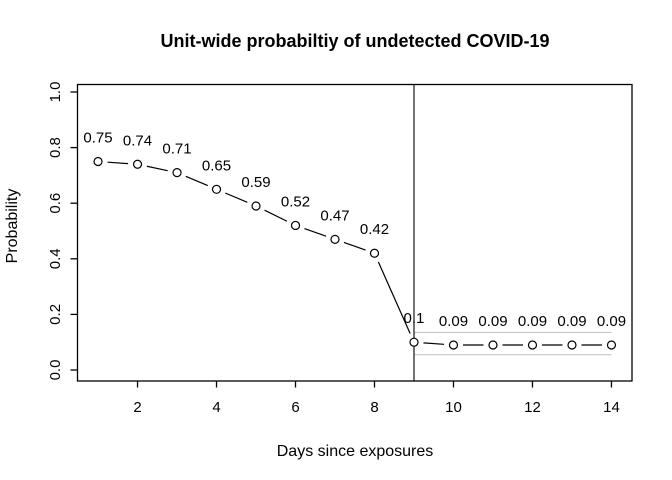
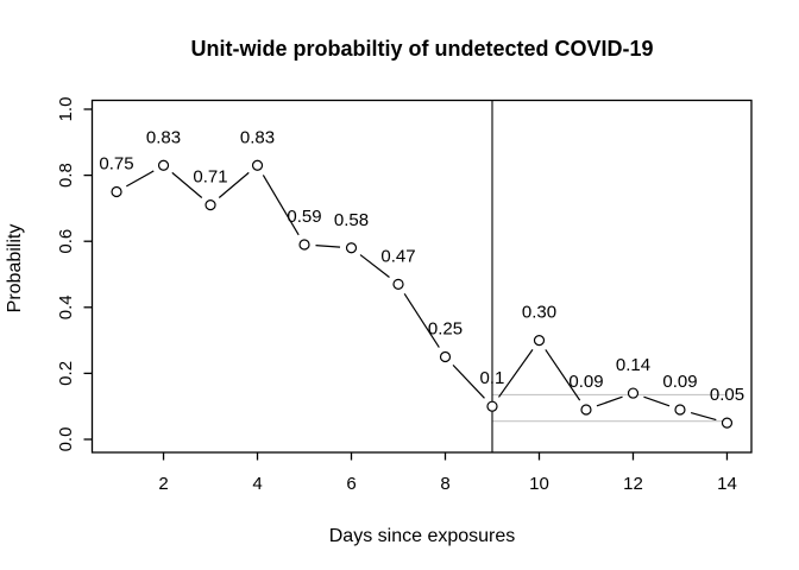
2: 0.74 -> 0.83
4: 0.65 -> 0.83
6: 0.52 -> 0.58
8: 0.42 -> 0.25
10: 0.09 -> 0.30
12: 0.09 -> 0.14
14: 0.09 -> 0.05
